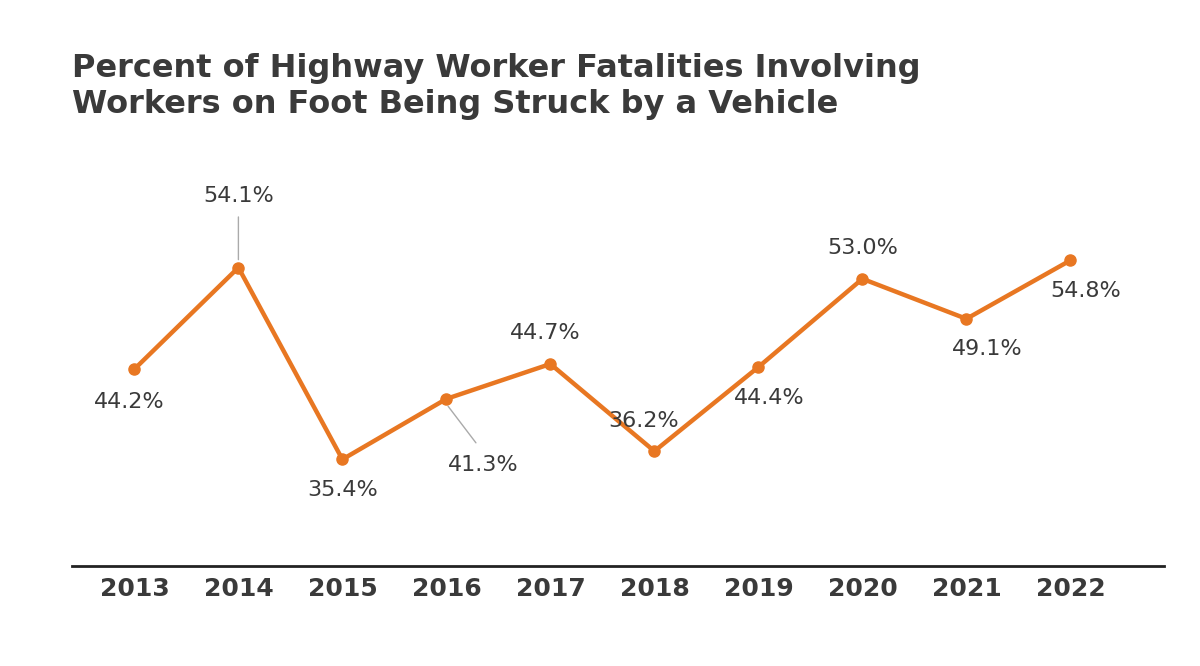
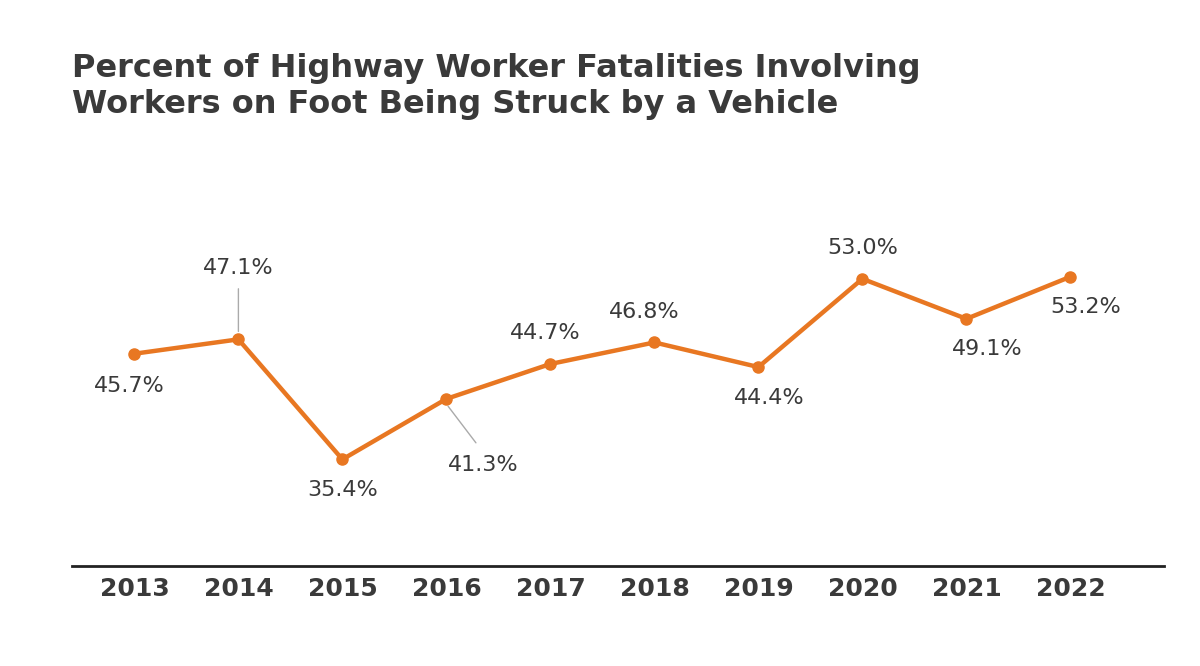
2013: 44.2% -> 45.7%
2014: 54.1% -> 47.1%
2018: 36.2% -> 46.8%
2022: 54.8% -> 53.2%
